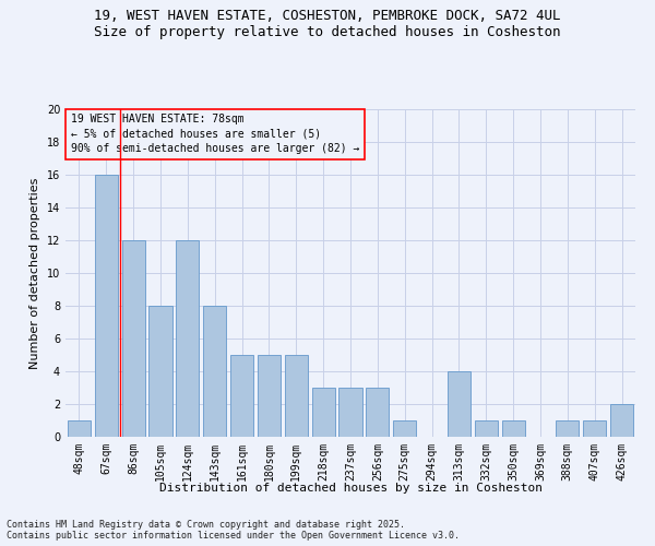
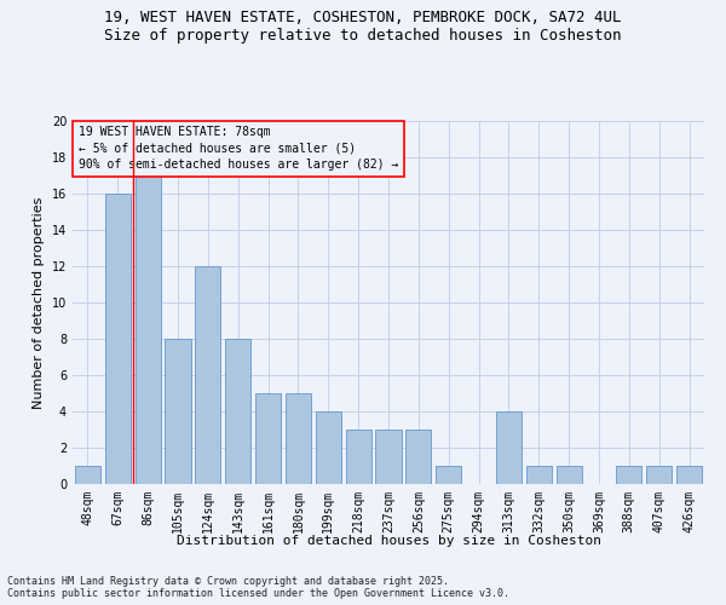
86sqm: 12 -> 17
199sqm: 5 -> 4
426sqm: 2 -> 1
